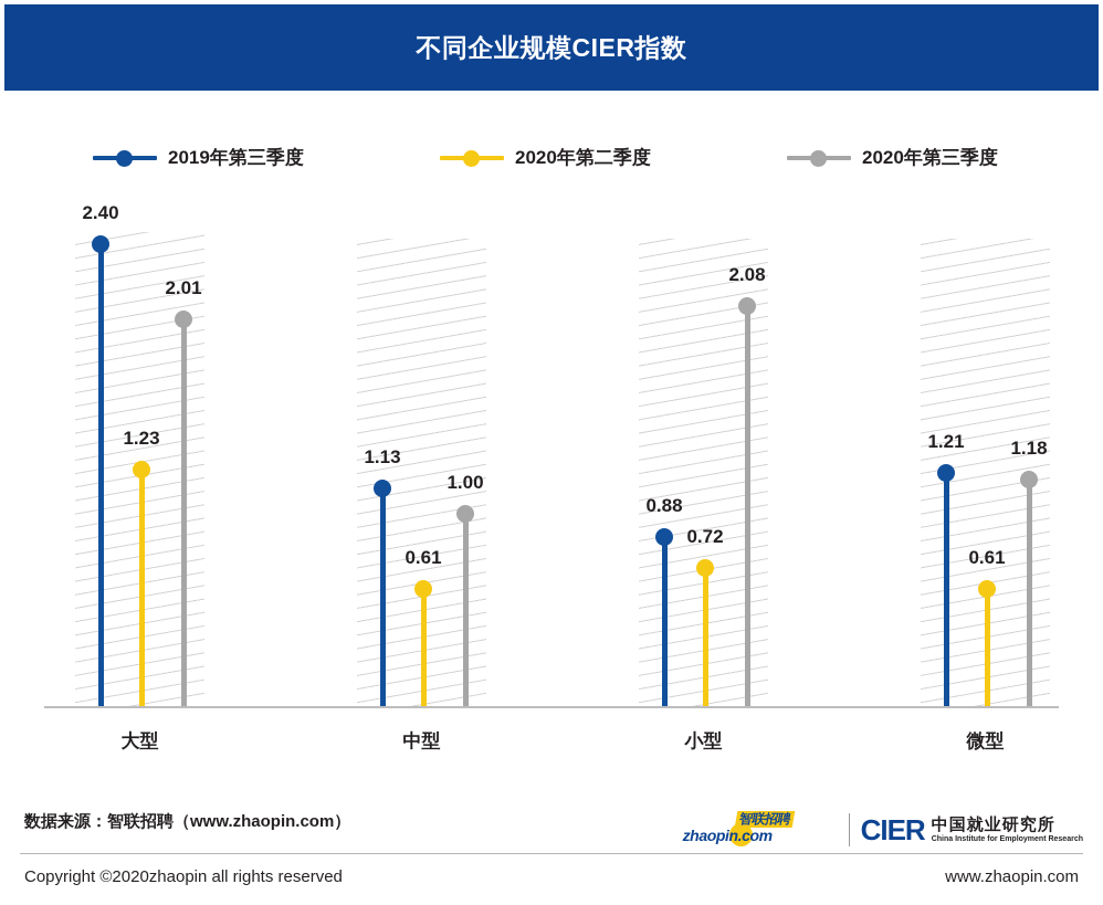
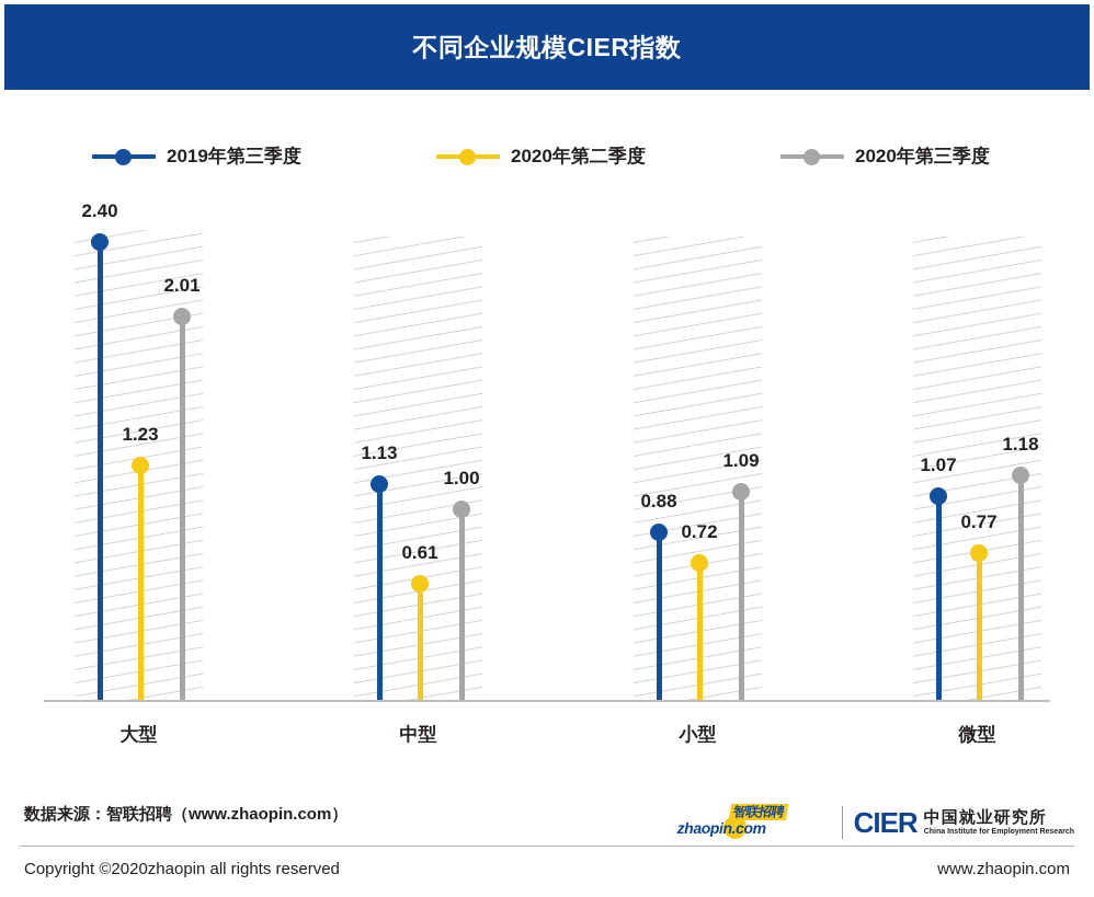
2020年第三季度/小型: 2.08 -> 1.09
2019年第三季度/微型: 1.21 -> 1.07
2020年第二季度/微型: 0.61 -> 0.77
